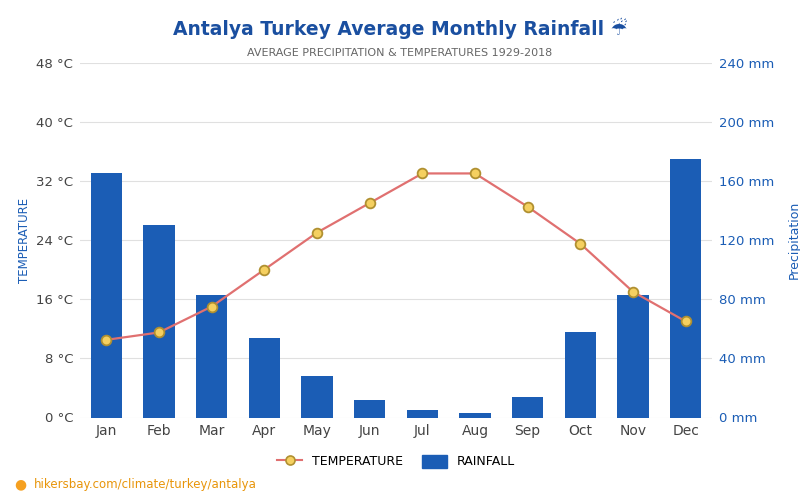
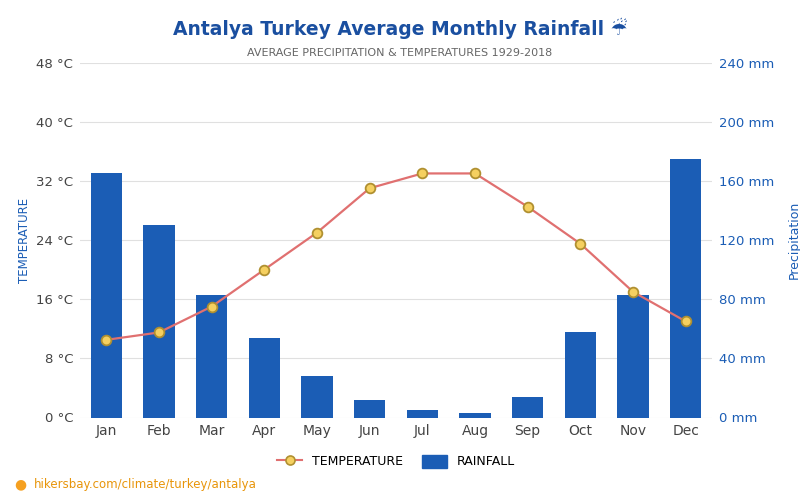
TEMPERATURE/Jun: 29.0 °C -> 31.0 °C
